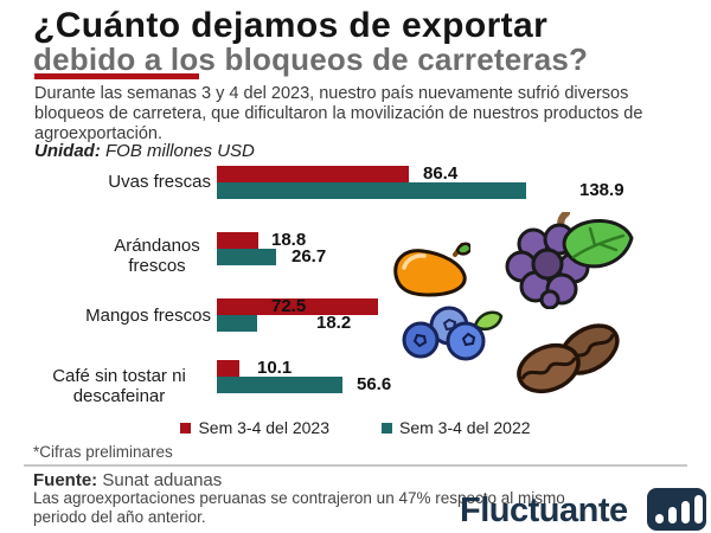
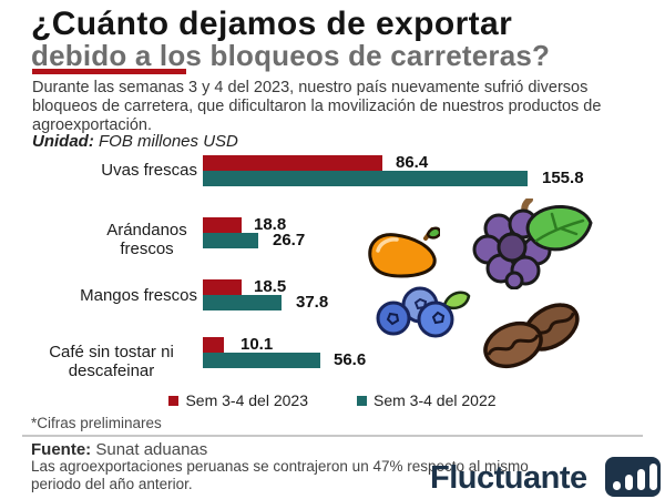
Sem 3-4 del 2022/Uvas frescas: 138.9 -> 155.8
Sem 3-4 del 2023/Mangos frescos: 72.5 -> 18.5
Sem 3-4 del 2022/Mangos frescos: 18.2 -> 37.8
